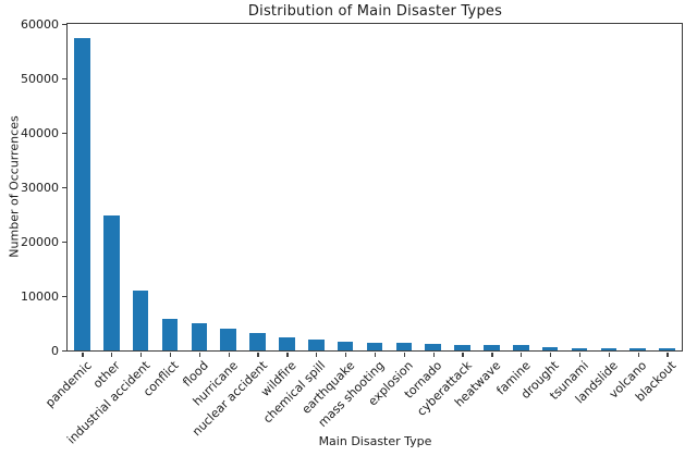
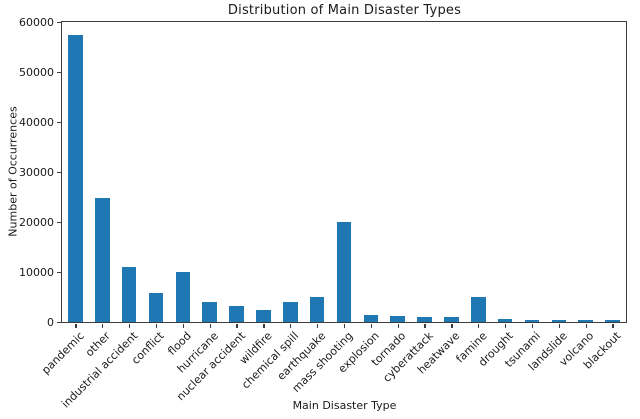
flood: 5000 -> 10000
chemical spill: 2000 -> 4000
earthquake: 2000 -> 5000
mass shooting: 2000 -> 20000
famine: 1000 -> 5000
